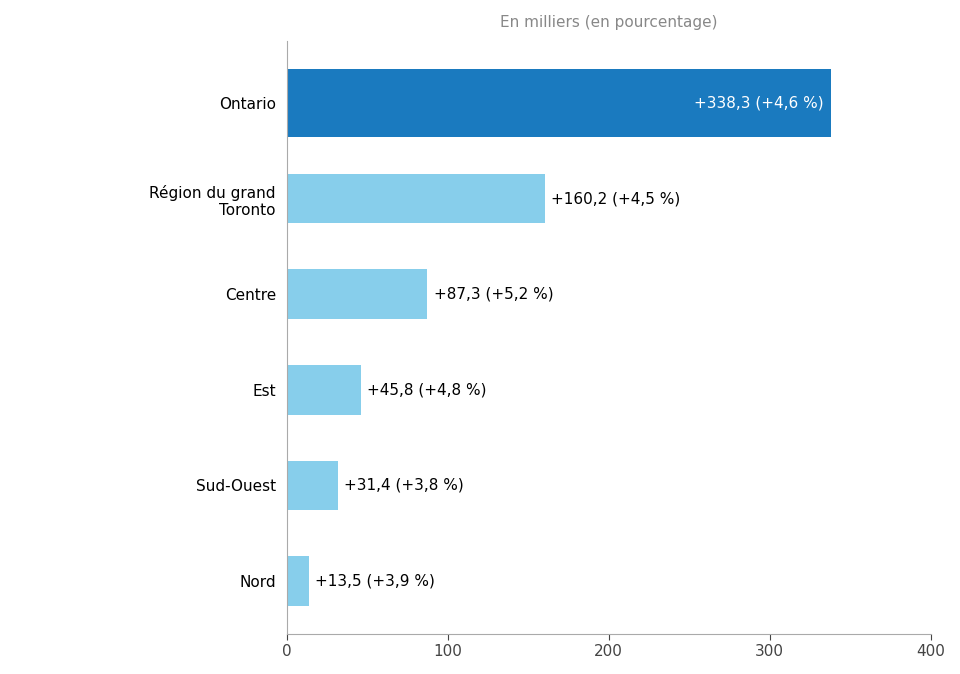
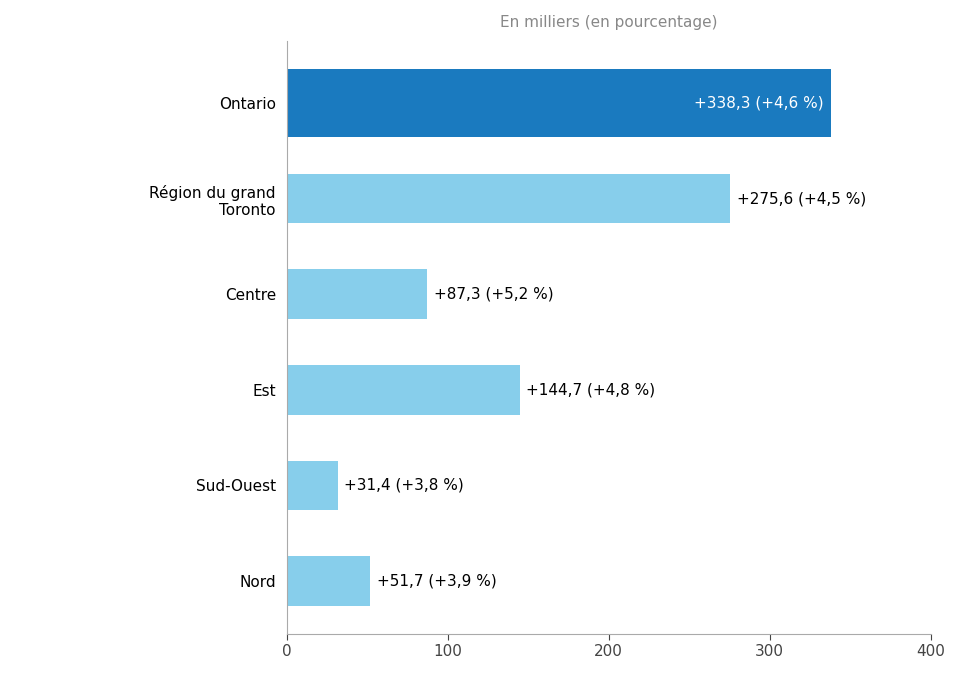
Région du grand Toronto: +160,2 -> +275,6
Est: +45,8 -> +144,7
Nord: +13,5 -> +51,7
